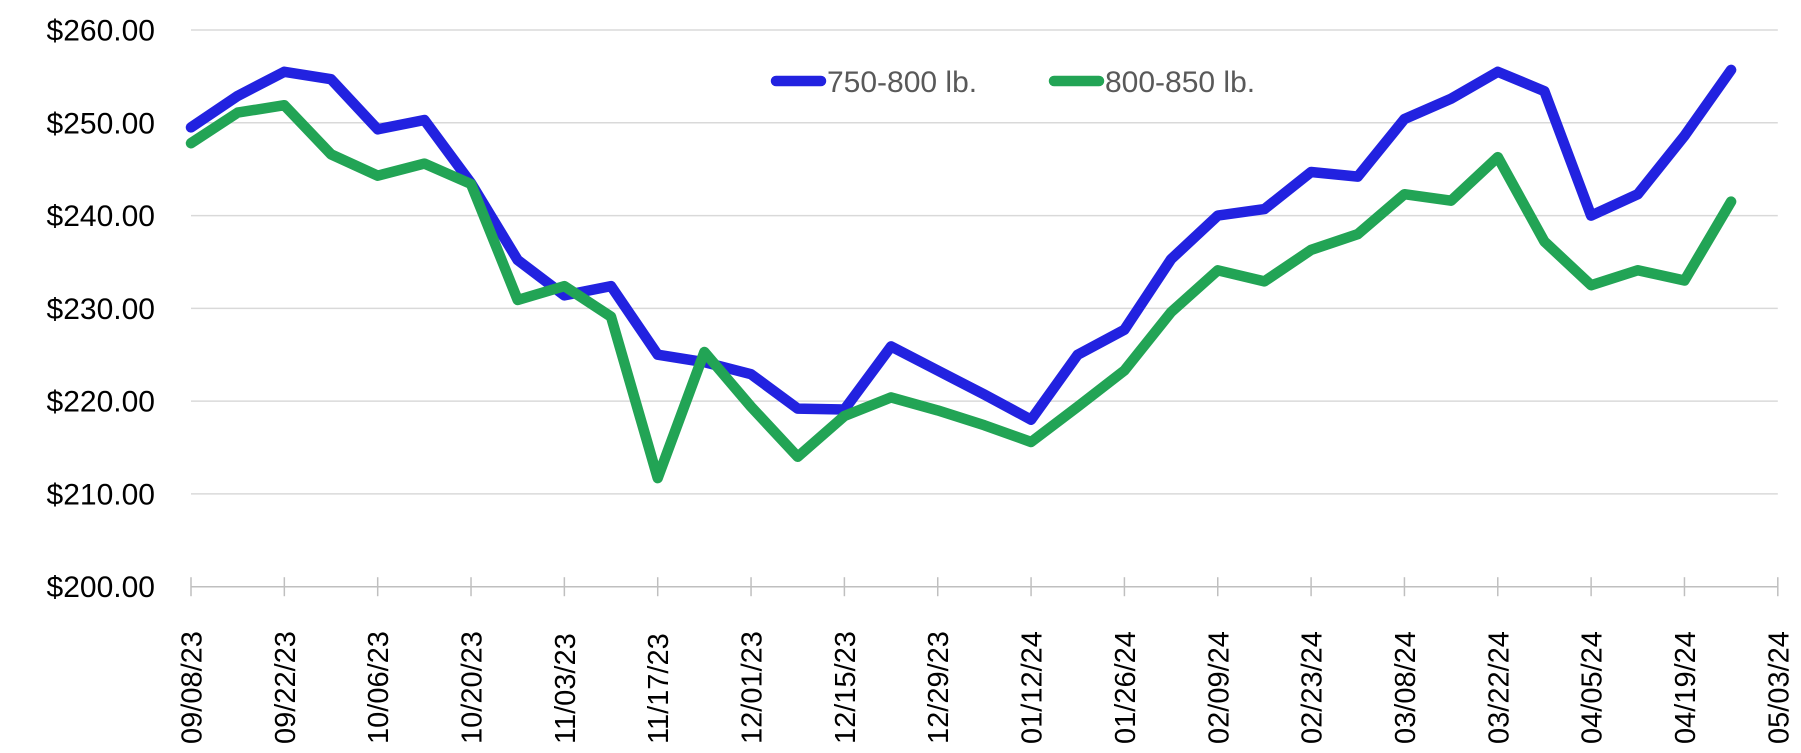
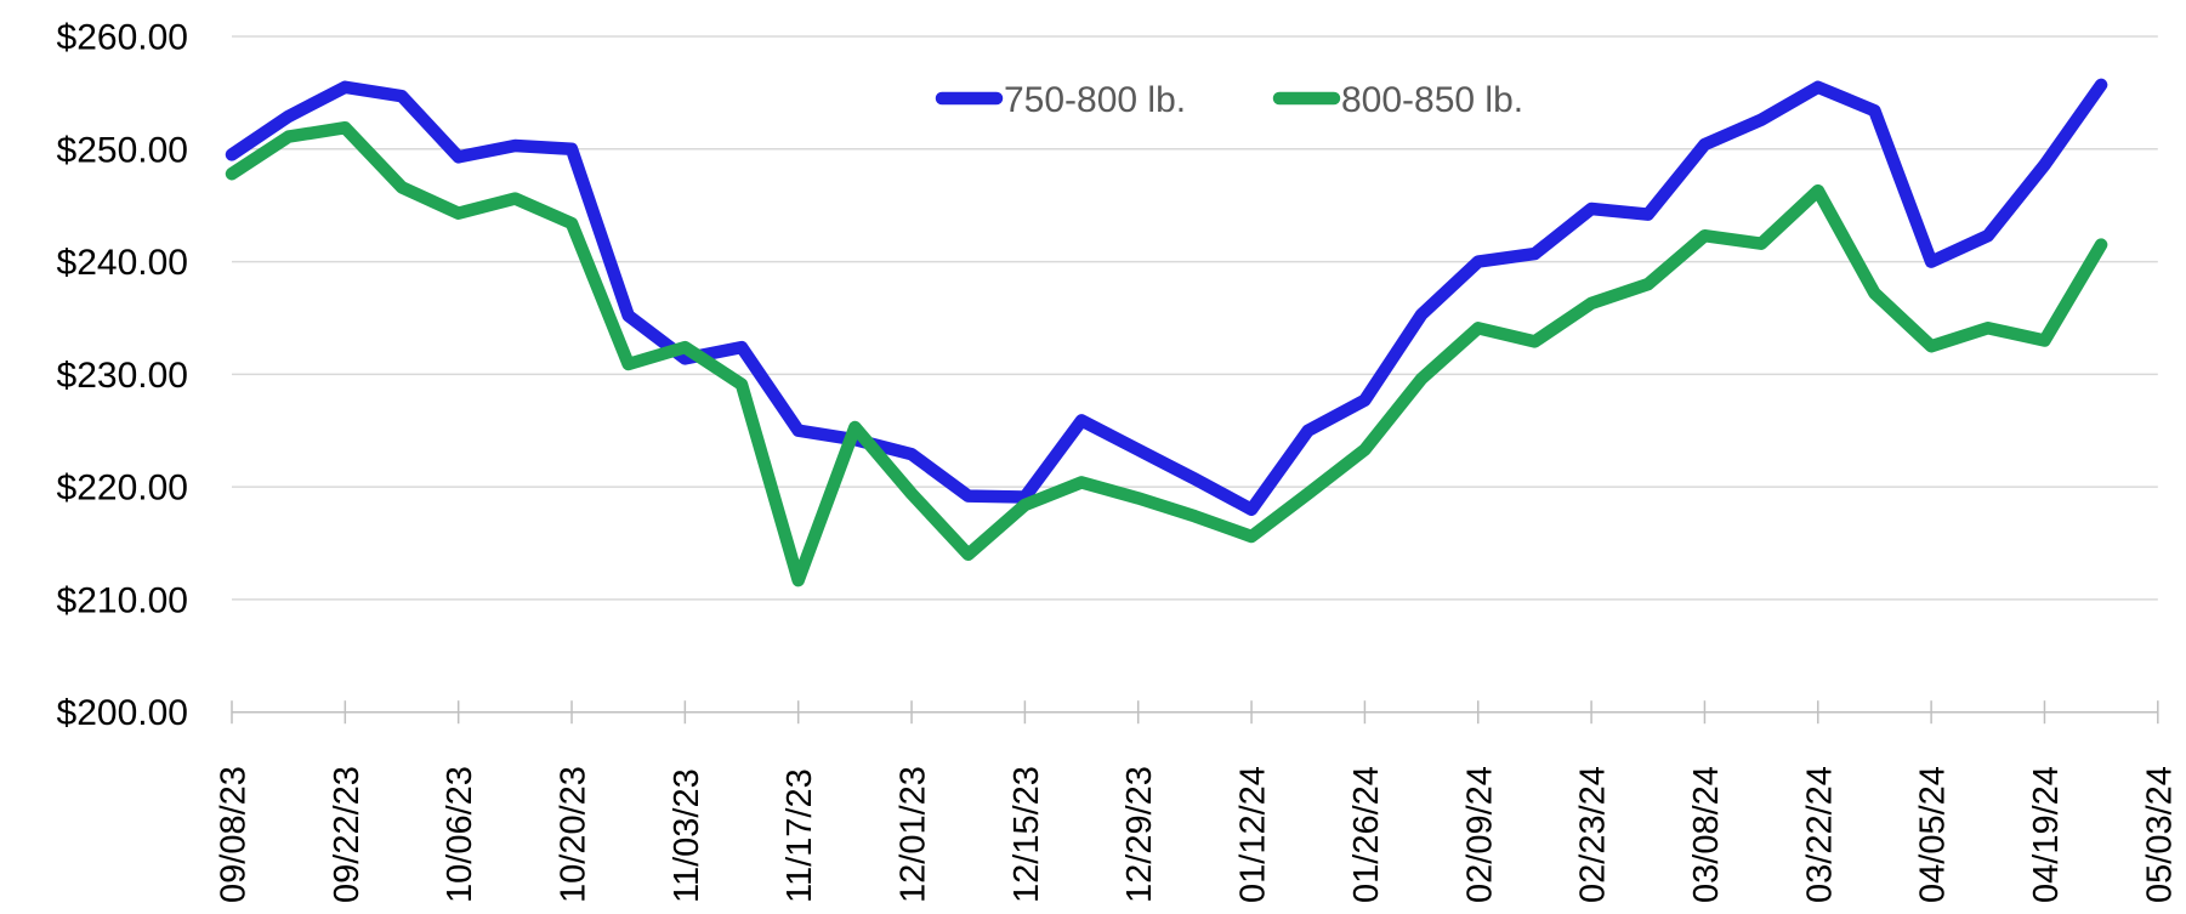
750-800 lb./10/20/23: $244 -> $250
